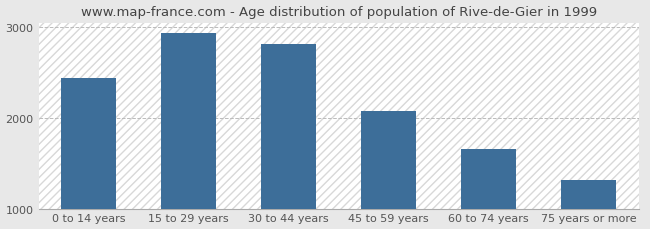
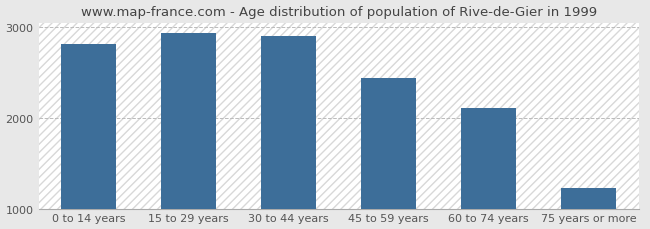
0 to 14 years: 2440 -> 2820
30 to 44 years: 2820 -> 2900
45 to 59 years: 2080 -> 2440
60 to 74 years: 1660 -> 2110
75 years or more: 1320 -> 1230
